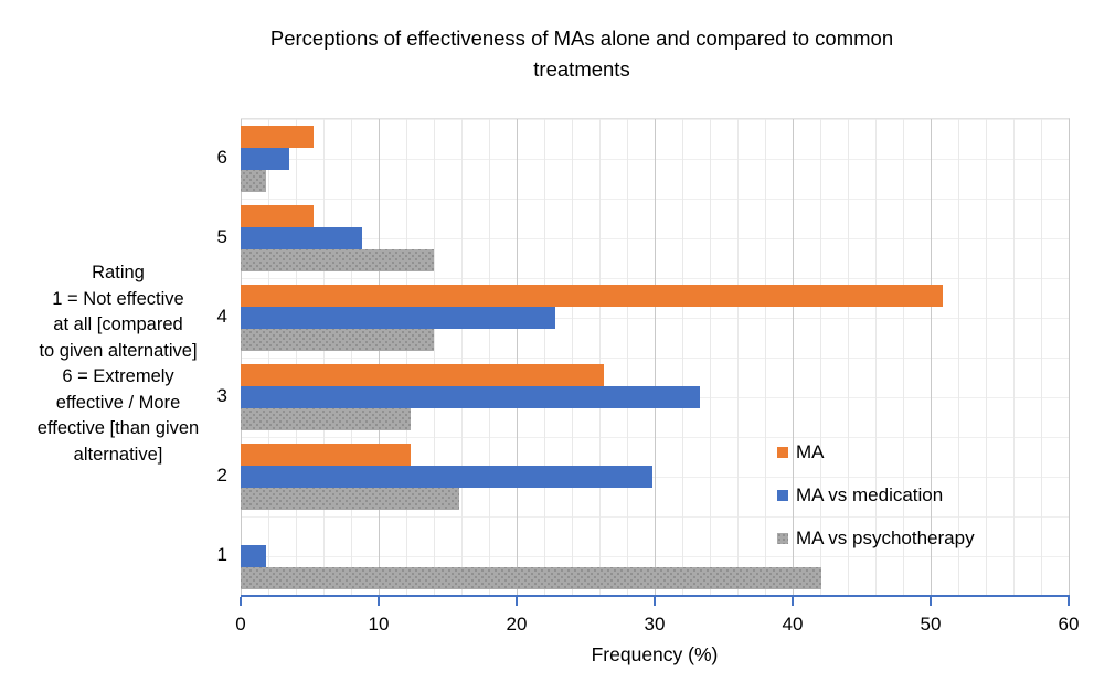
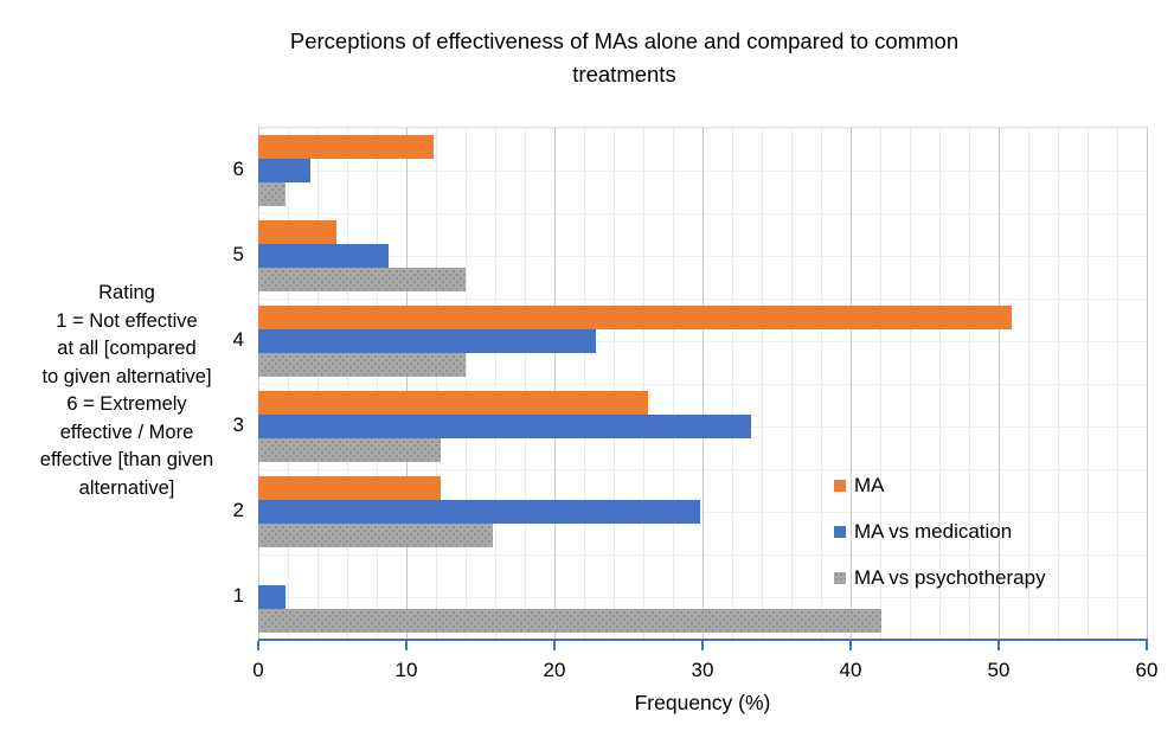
MA/6: 5.3 -> 11.8
